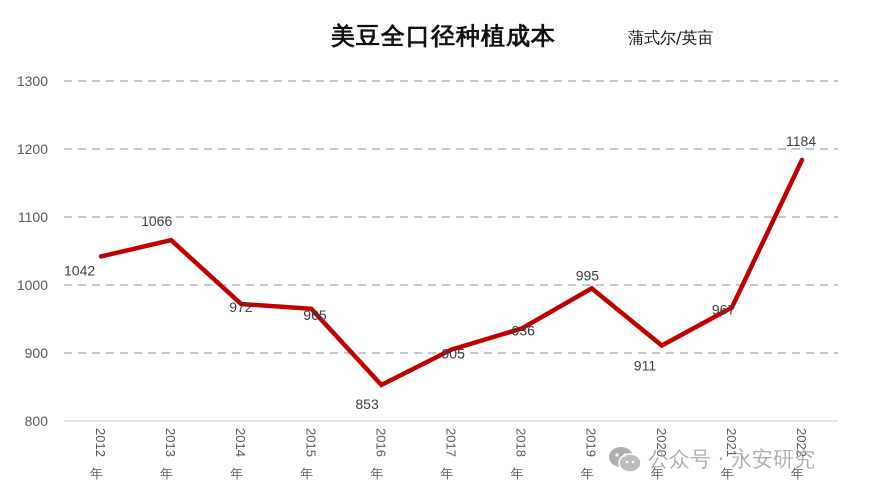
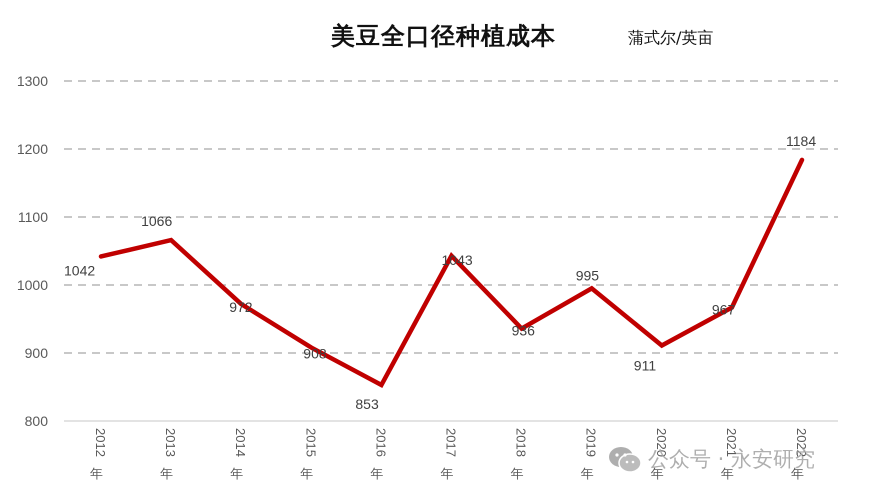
2015年: 965 -> 908
2017年: 905 -> 1043
